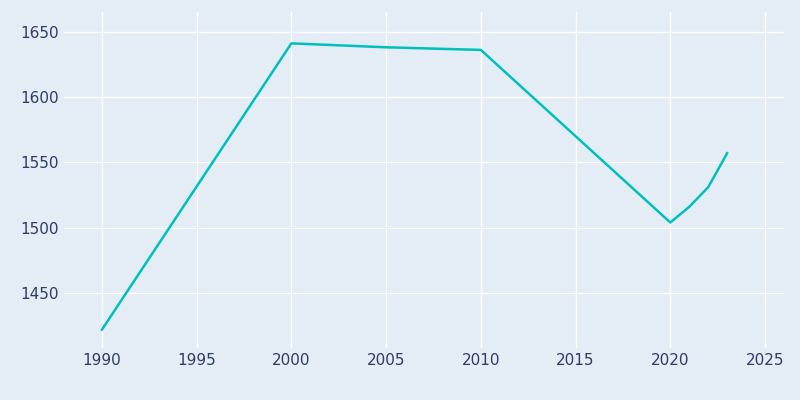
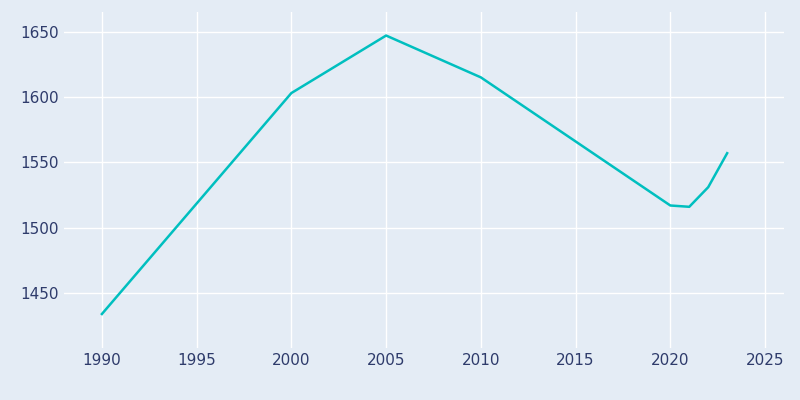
1990: 1422 -> 1434
2000: 1641 -> 1603
2005: 1638 -> 1647
2010: 1636 -> 1615
2020: 1504 -> 1517
